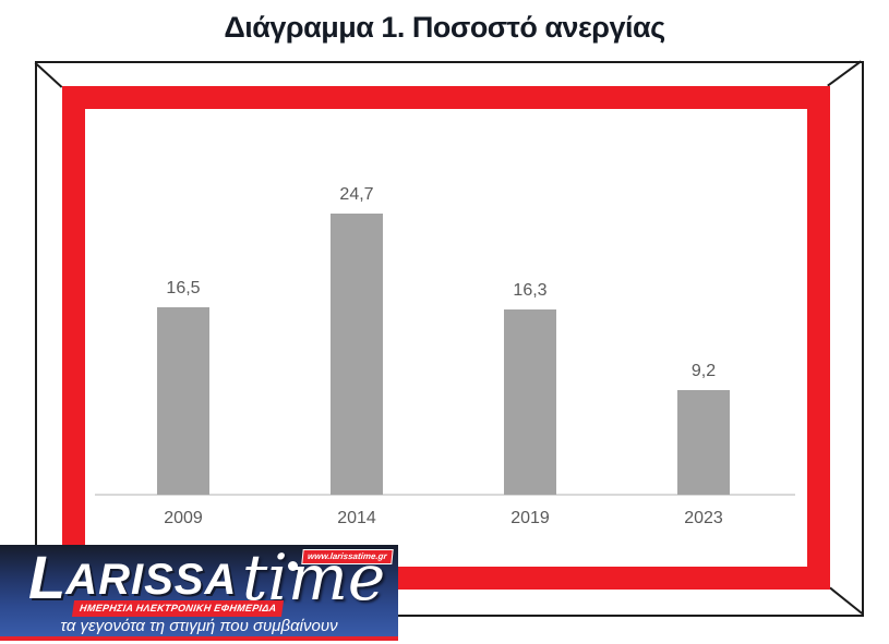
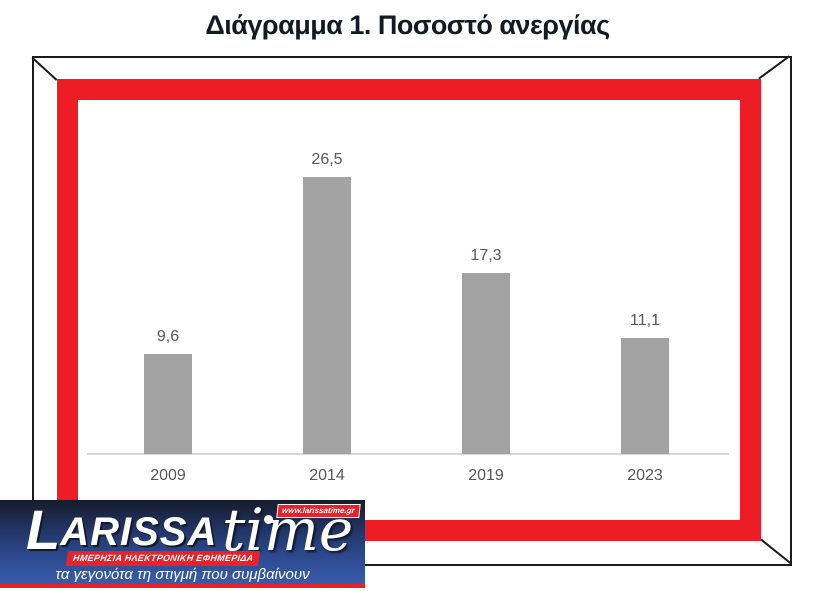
2009: 16,5 -> 9,6
2014: 24,7 -> 26,5
2019: 16,3 -> 17,3
2023: 9,2 -> 11,1
